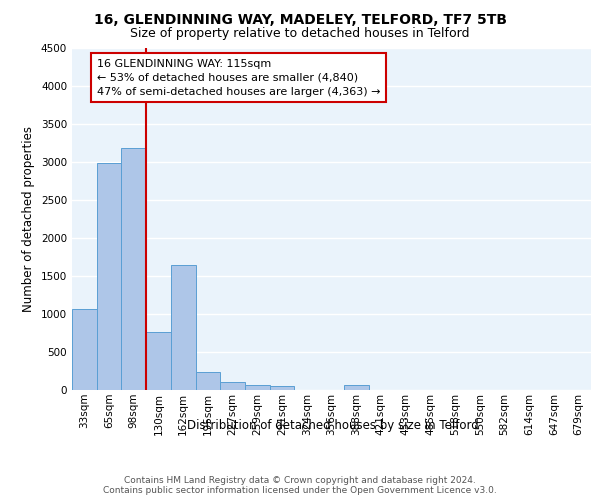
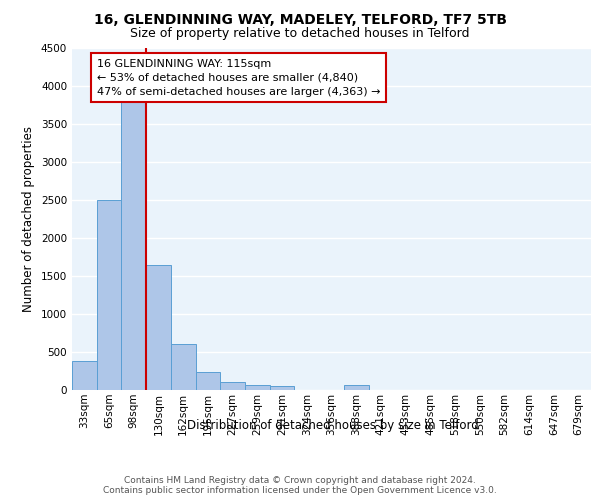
33sqm: 1060 -> 380
65sqm: 2980 -> 2500
98sqm: 3180 -> 3780
130sqm: 760 -> 1640
162sqm: 1640 -> 600
